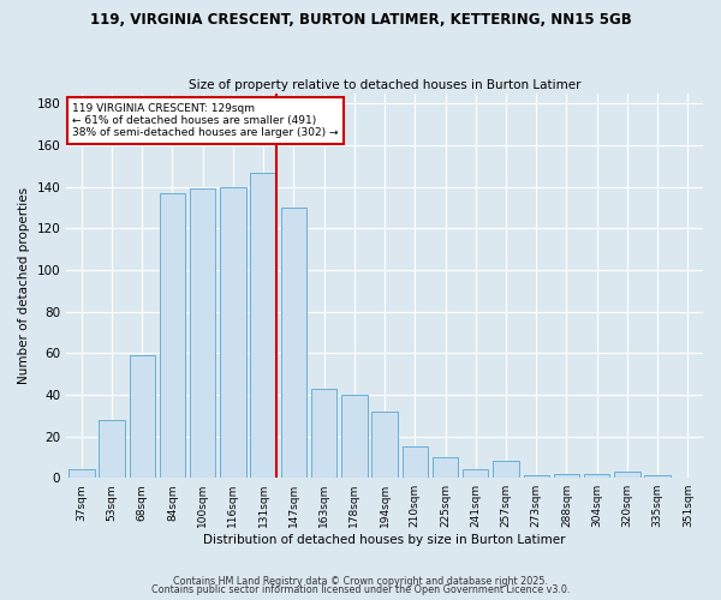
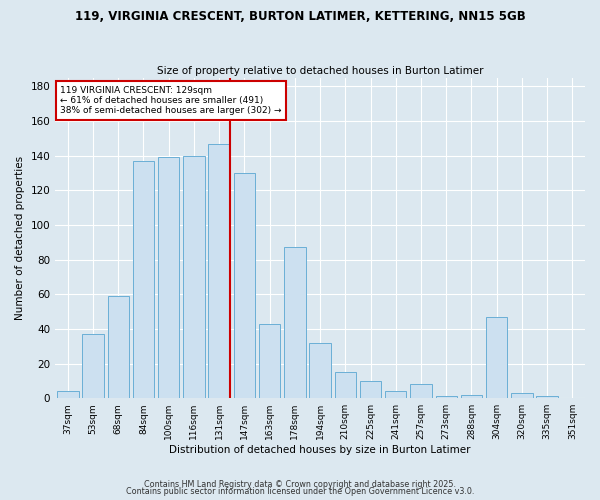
53sqm: 28 -> 37
178sqm: 40 -> 87
304sqm: 2 -> 47
